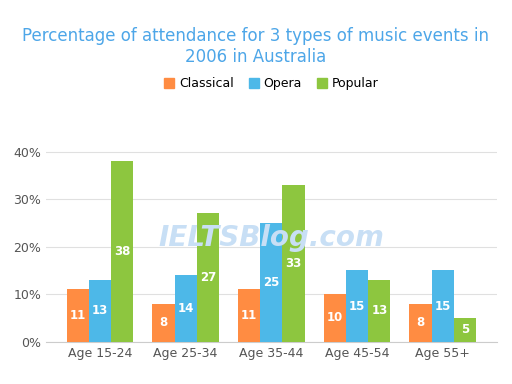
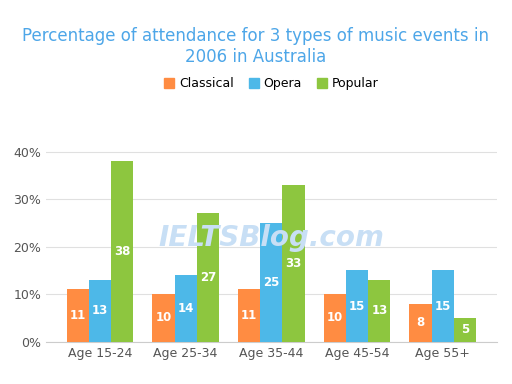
Classical/Age 25-34: 8 -> 10
